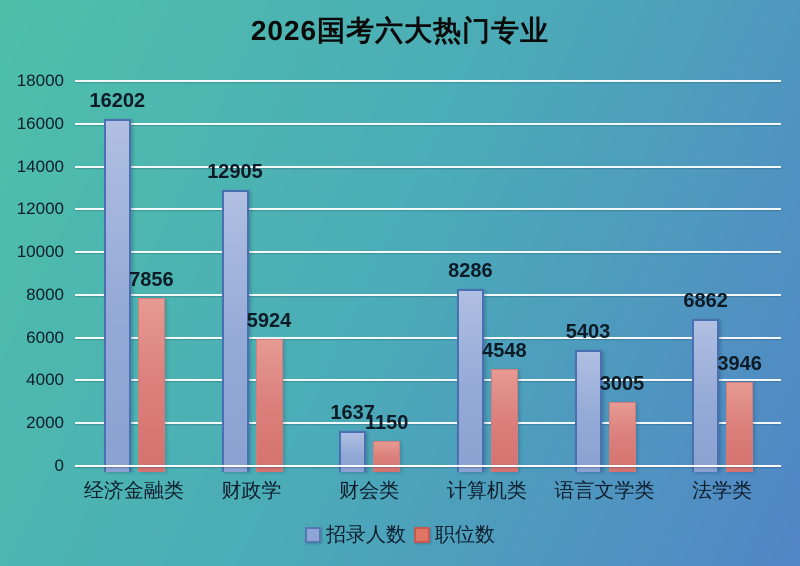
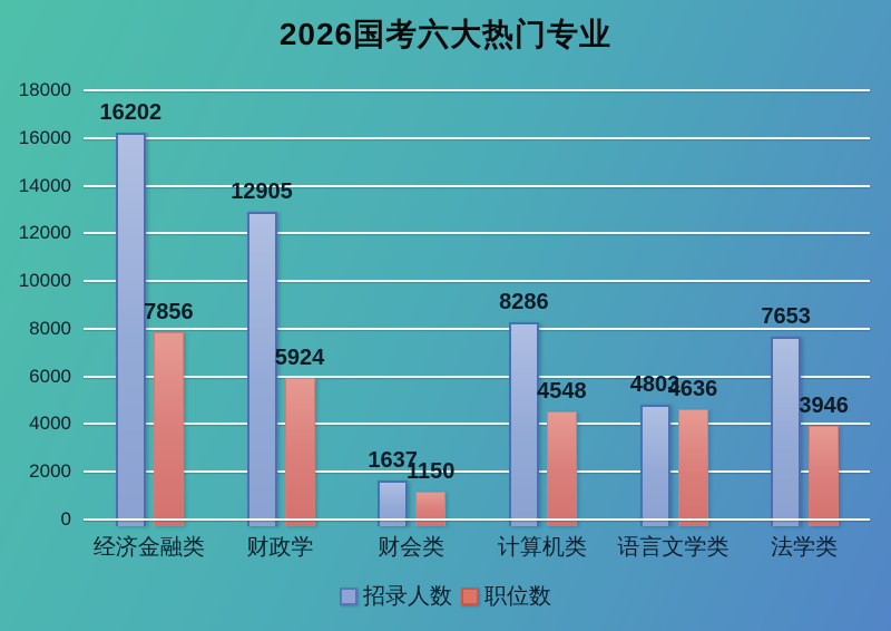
招录人数/语言文学类: 5403 -> 4803
职位数/语言文学类: 3005 -> 4636
招录人数/法学类: 6862 -> 7653
